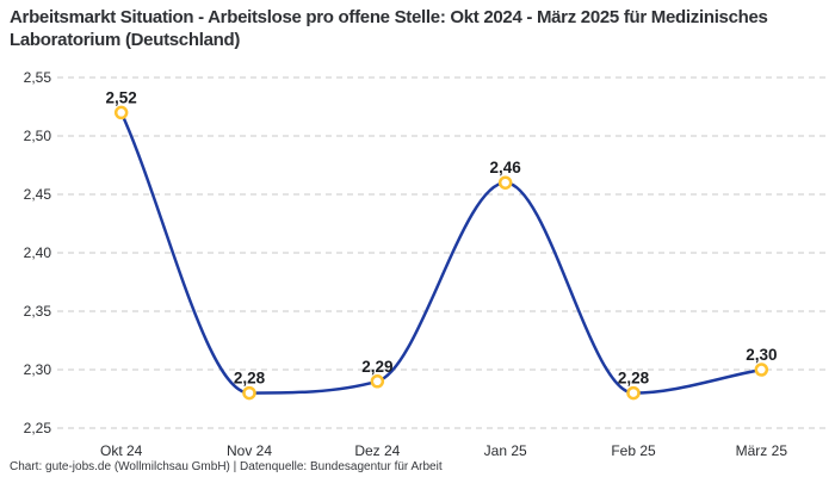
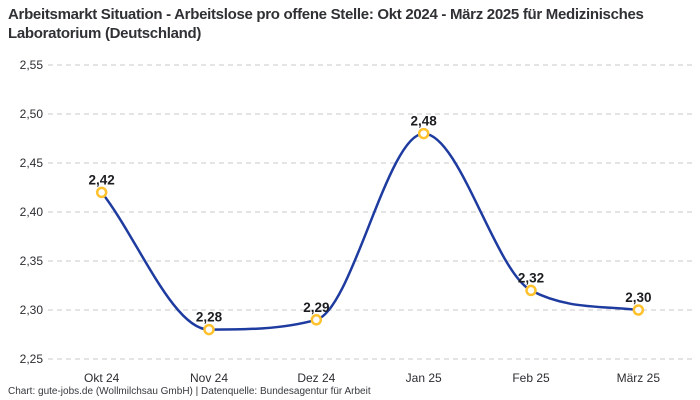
Okt 24: 2,52 -> 2,42
Jan 25: 2,46 -> 2,48
Feb 25: 2,28 -> 2,32
